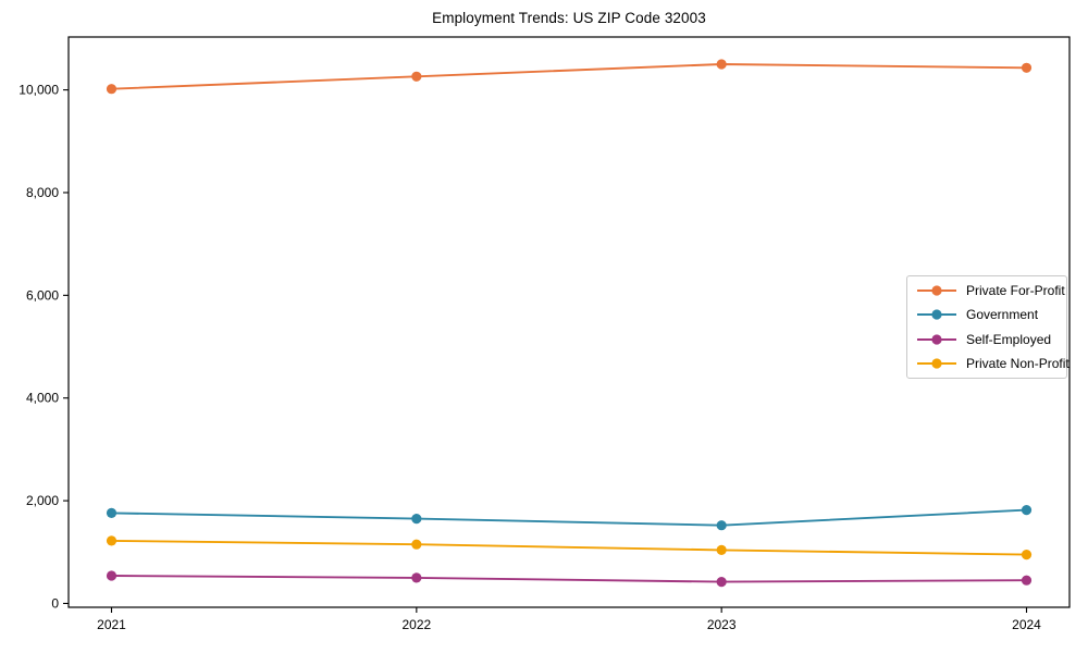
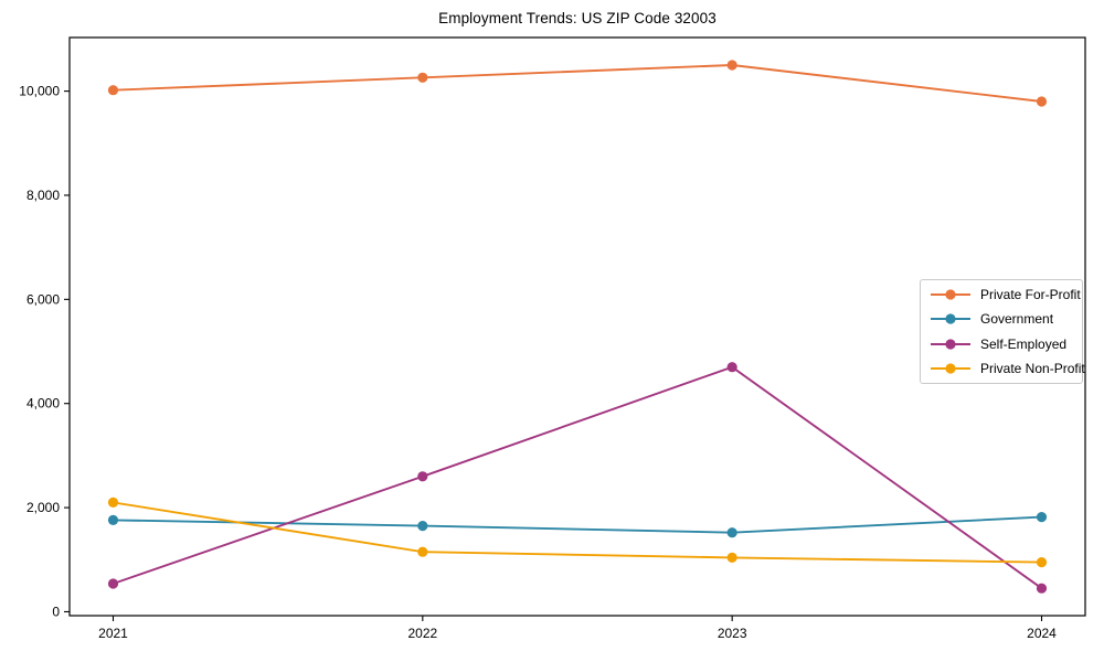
Private Non-Profit/2021: 1200 -> 2100
Self-Employed/2022: 500 -> 2600
Self-Employed/2023: 400 -> 4700
Private For-Profit/2024: 10400 -> 9800
